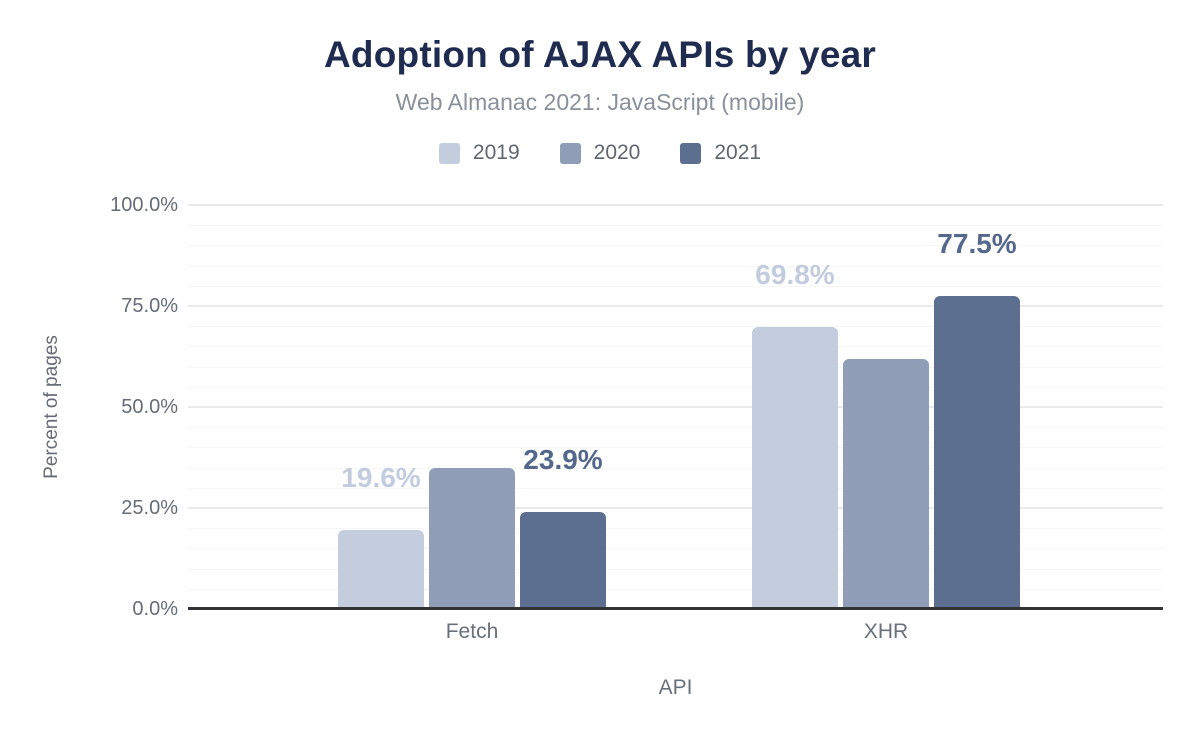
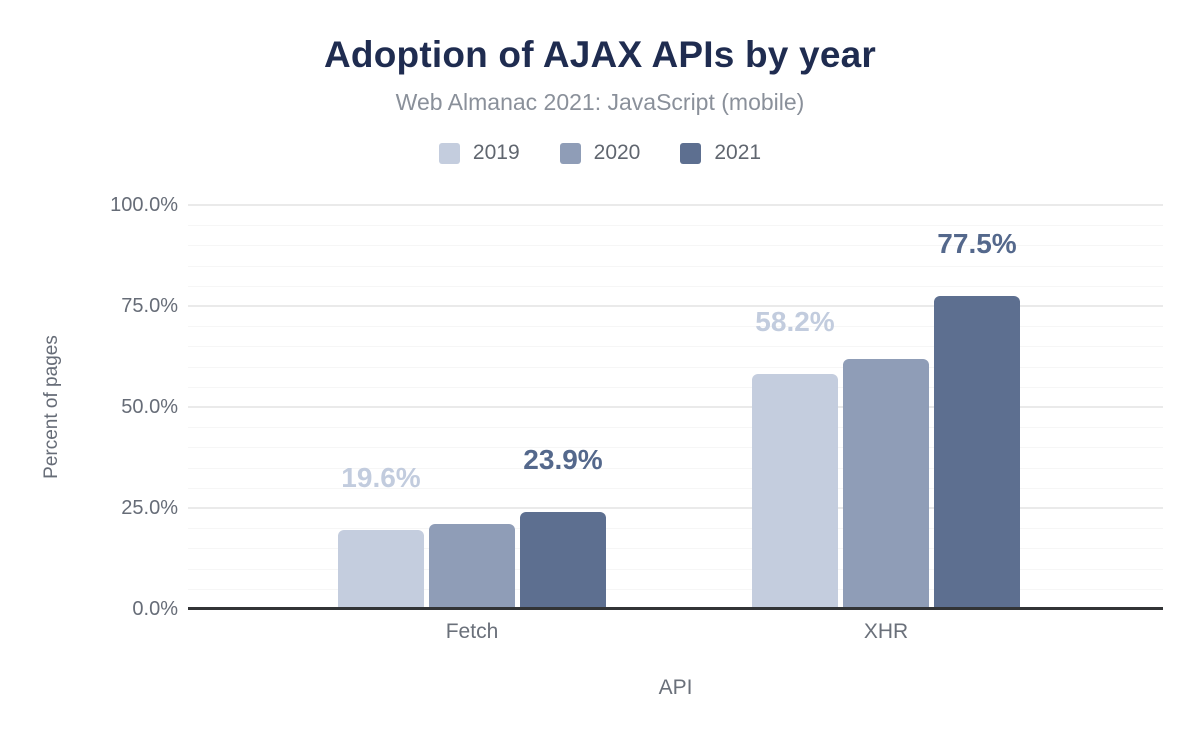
2020/Fetch: 35% -> 21%
2019/XHR: 69.8% -> 58.2%
